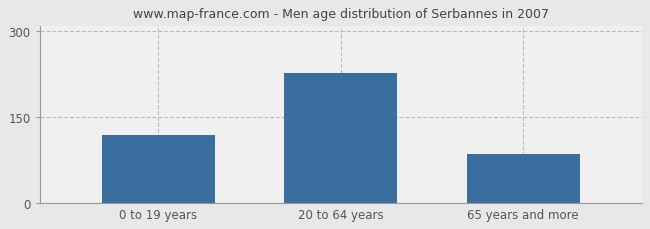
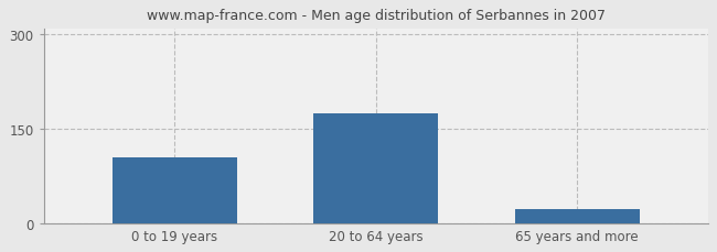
0 to 19 years: 118 -> 105
20 to 64 years: 228 -> 175
65 years and more: 86 -> 22
